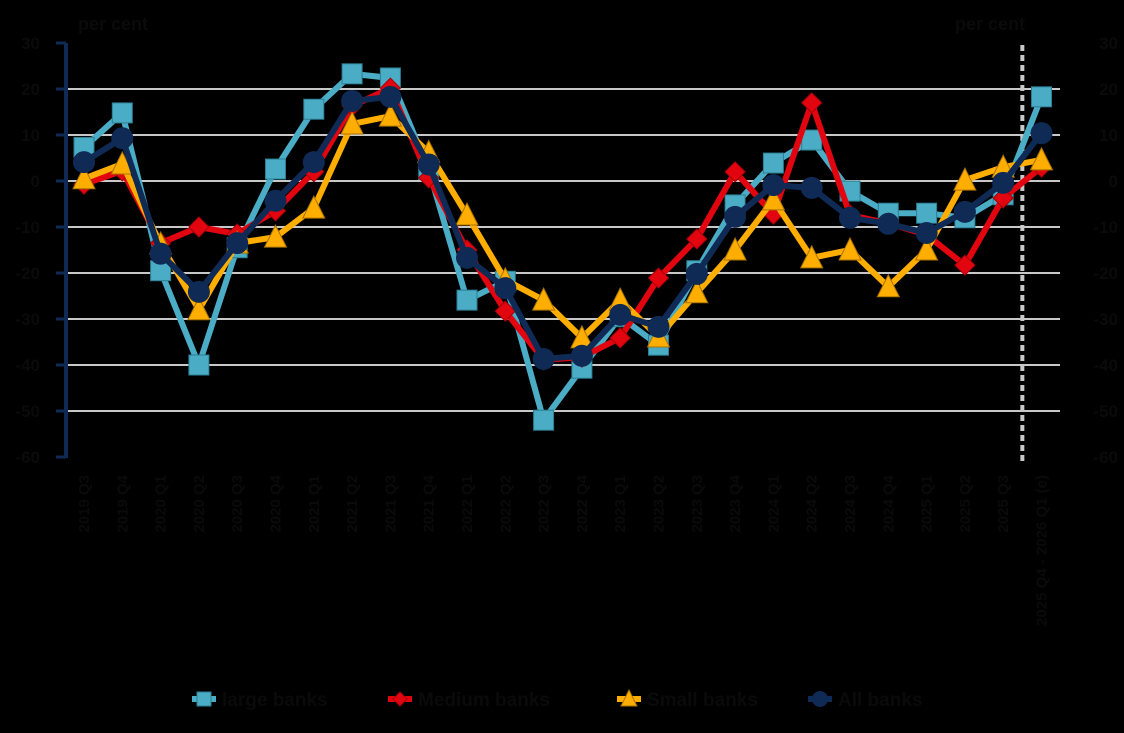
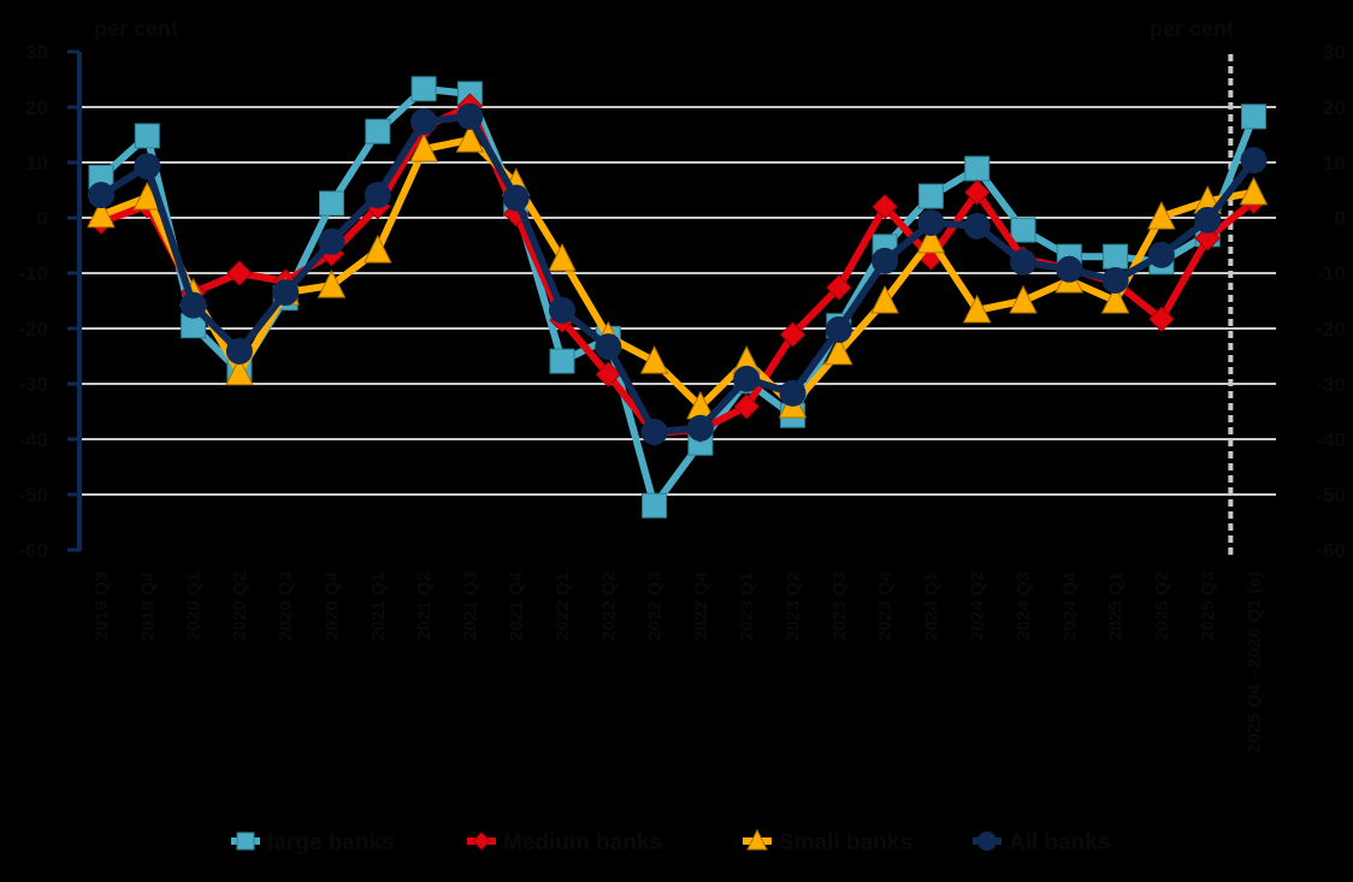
large banks/2020 Q2: -40 -> -28
Medium banks/2022 Q1: -15 -> -18
Medium banks/2024 Q2: 17 -> 5
Small banks/2024 Q4: -23 -> -11
